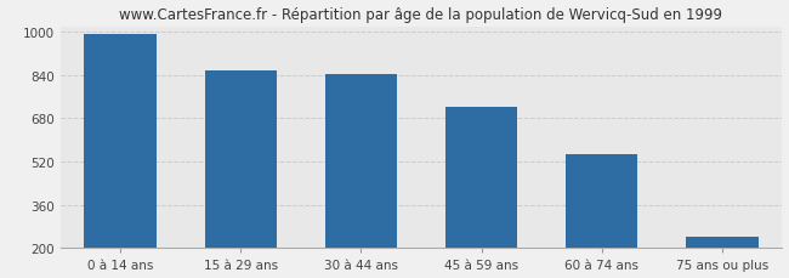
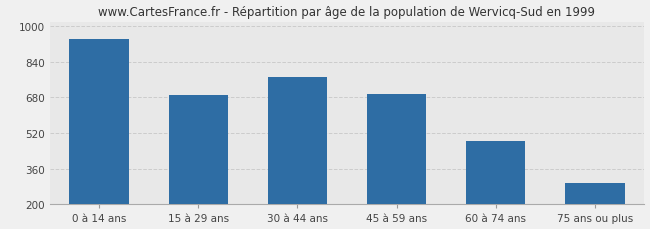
0 à 14 ans: 993 -> 940
15 à 29 ans: 858 -> 690
30 à 44 ans: 843 -> 770
45 à 59 ans: 720 -> 695
60 à 74 ans: 548 -> 485
75 ans ou plus: 243 -> 295
